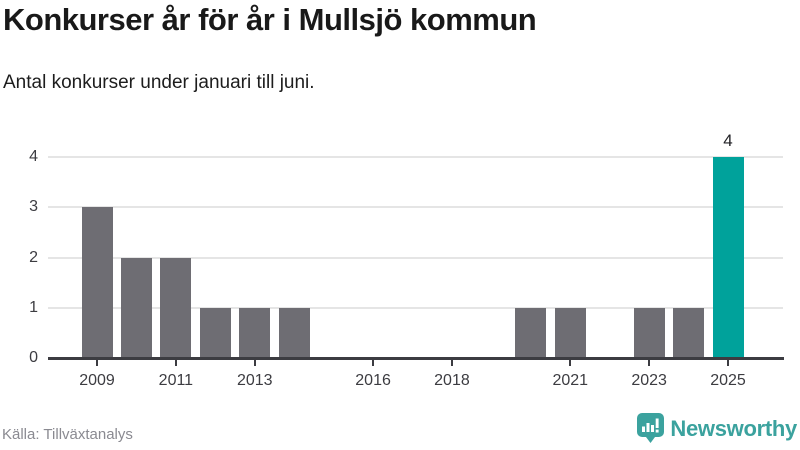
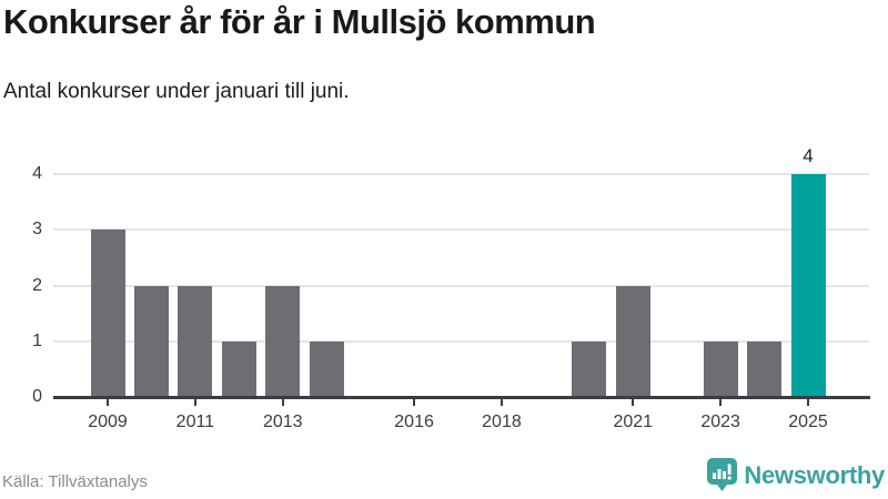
2013: 1 -> 2
2021: 1 -> 2
